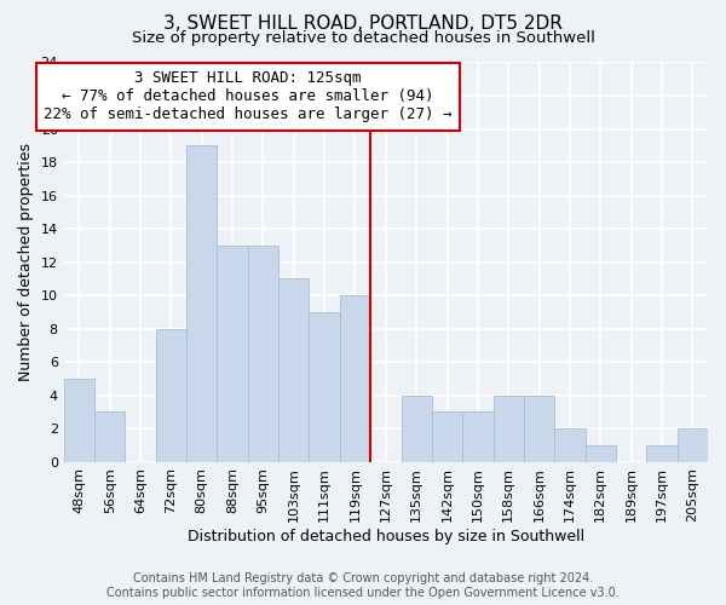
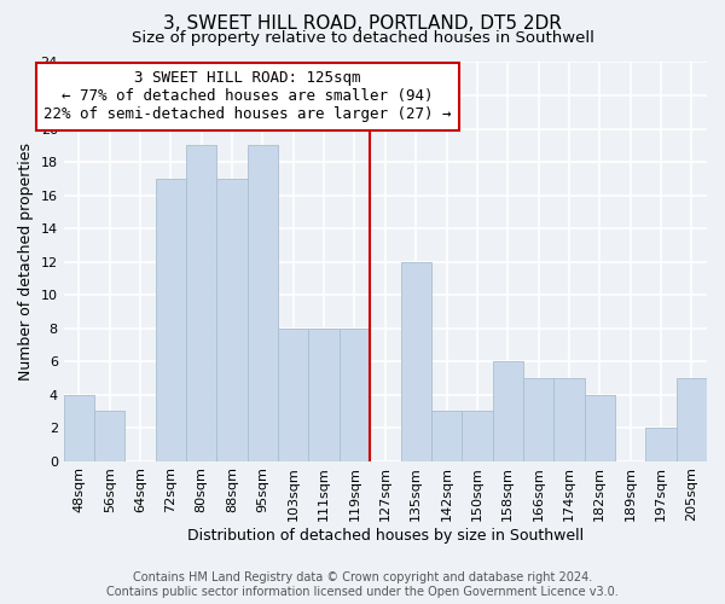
48sqm: 5 -> 4
72sqm: 8 -> 17
88sqm: 13 -> 17
95sqm: 13 -> 19
103sqm: 11 -> 8
111sqm: 9 -> 8
119sqm: 10 -> 8
135sqm: 4 -> 12
158sqm: 4 -> 6
166sqm: 4 -> 5
174sqm: 2 -> 5
182sqm: 1 -> 4
197sqm: 1 -> 2
205sqm: 2 -> 5
